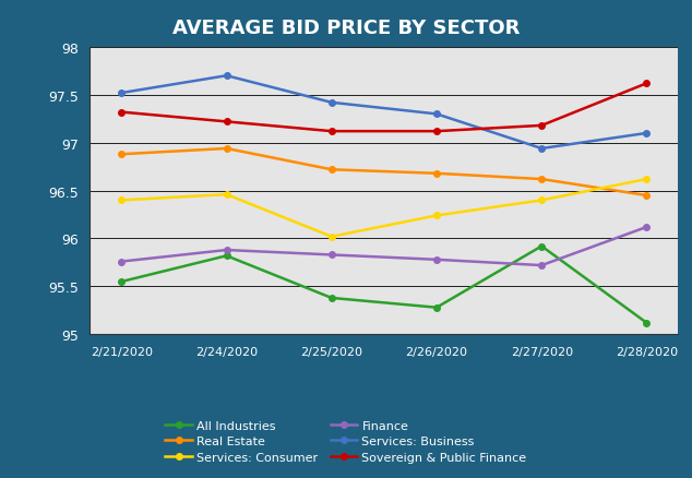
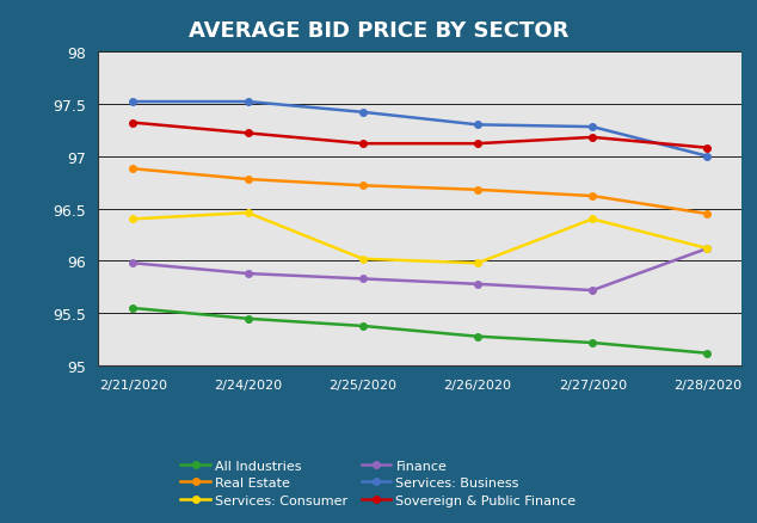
Finance/2/21/2020: 95.76 -> 95.98
All Industries/2/24/2020: 95.82 -> 95.45
Real Estate/2/24/2020: 96.94 -> 96.78
Services: Business/2/24/2020: 97.70 -> 97.52
Services: Consumer/2/26/2020: 96.24 -> 95.98
All Industries/2/27/2020: 95.92 -> 95.22
Services: Business/2/27/2020: 96.94 -> 97.28
Services: Business/2/28/2020: 97.10 -> 97.00
Services: Consumer/2/28/2020: 96.62 -> 96.12
Sovereign & Public Finance/2/28/2020: 97.62 -> 97.08
